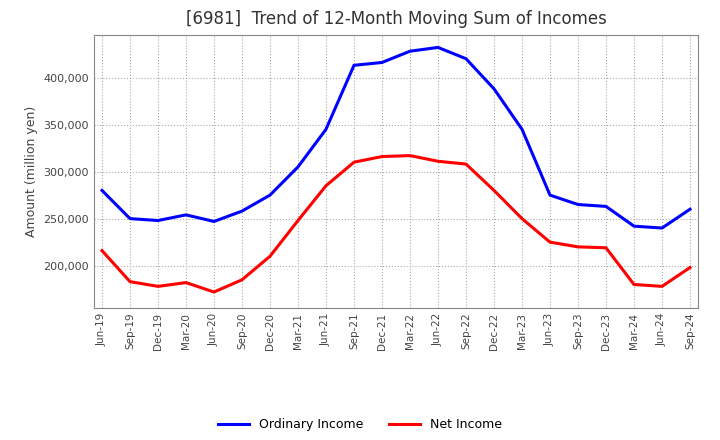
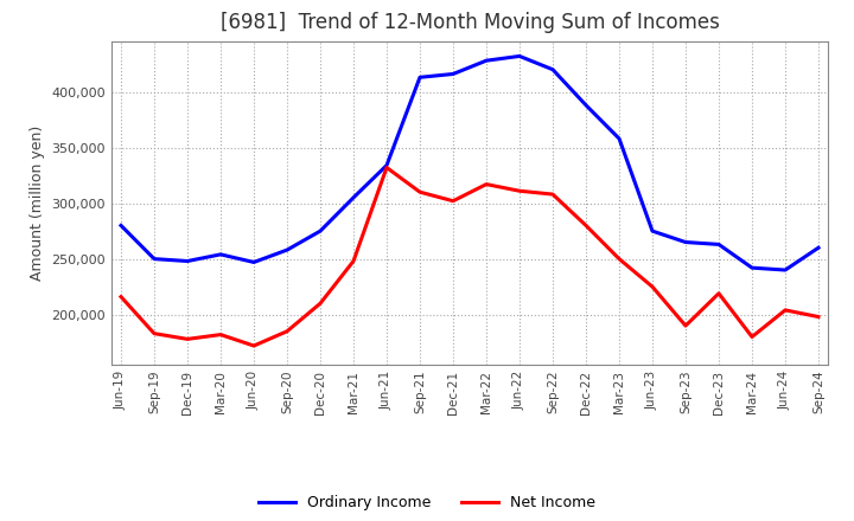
Ordinary Income/Jun-21: 345,000 -> 334,000
Net Income/Jun-21: 285,000 -> 332,000
Net Income/Dec-21: 316,000 -> 302,000
Ordinary Income/Mar-23: 345,000 -> 358,000
Net Income/Sep-23: 220,000 -> 190,000
Net Income/Jun-24: 178,000 -> 204,000
